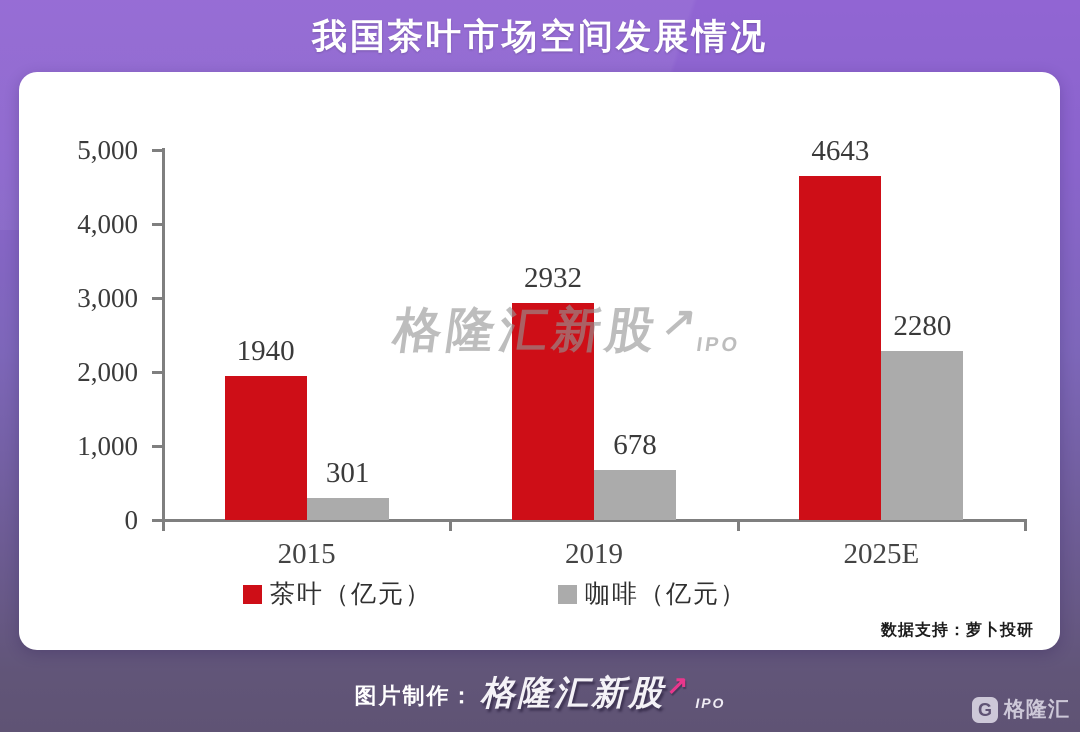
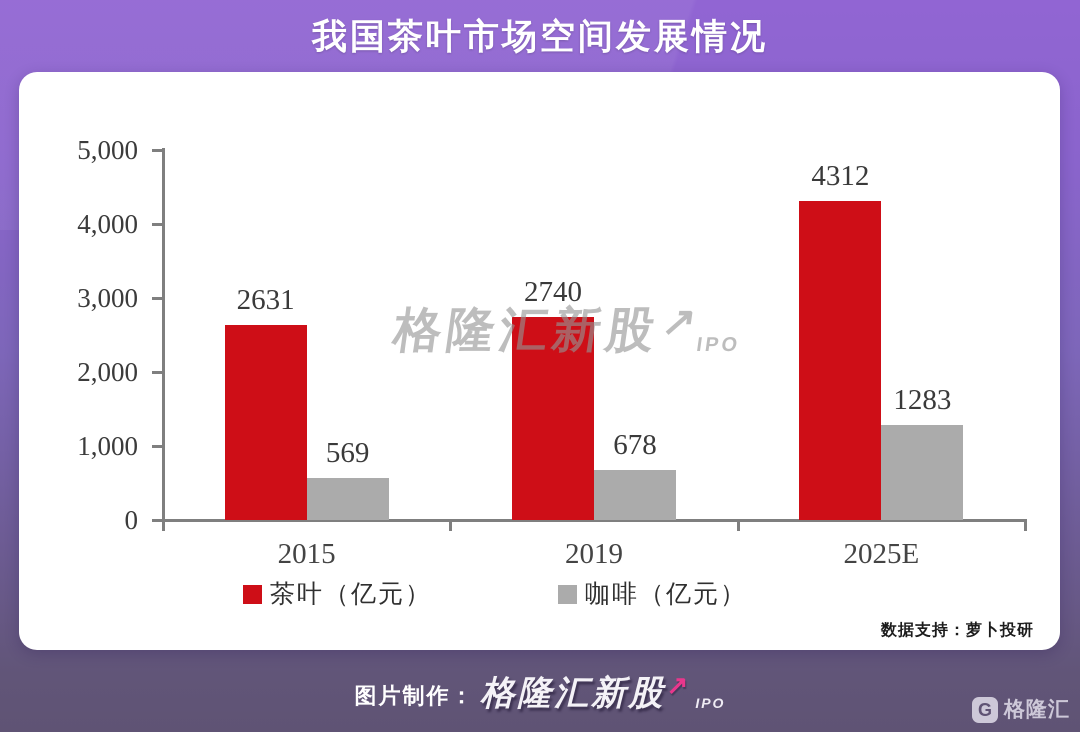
茶叶（亿元）/2015: 1940 -> 2631
咖啡（亿元）/2015: 301 -> 569
茶叶（亿元）/2019: 2932 -> 2740
茶叶（亿元）/2025E: 4643 -> 4312
咖啡（亿元）/2025E: 2280 -> 1283
